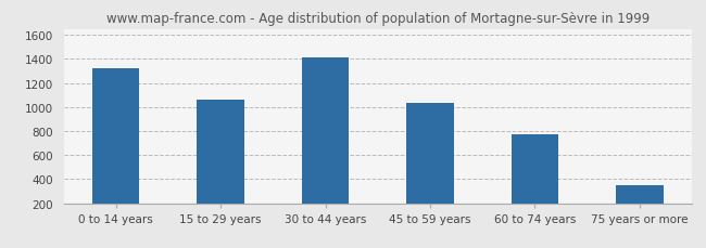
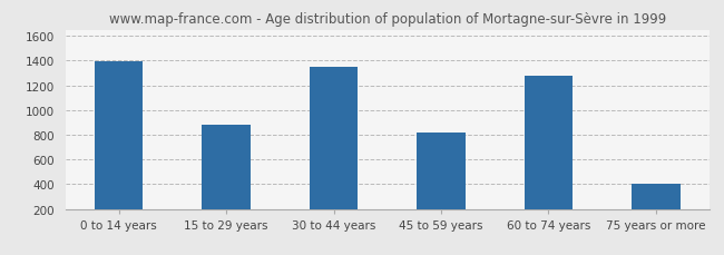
0 to 14 years: 1320 -> 1390
15 to 29 years: 1060 -> 880
30 to 44 years: 1410 -> 1350
45 to 59 years: 1030 -> 820
60 to 74 years: 770 -> 1280
75 years or more: 350 -> 400
